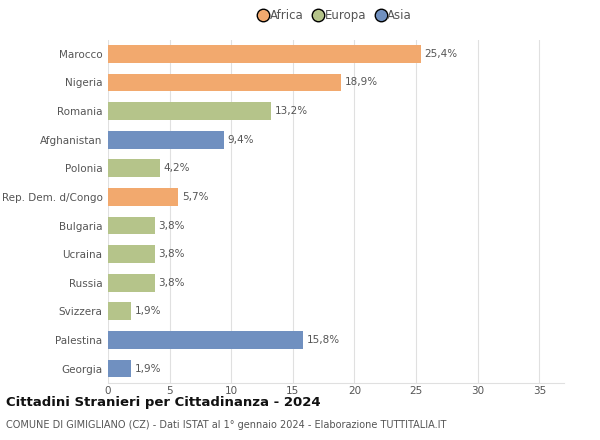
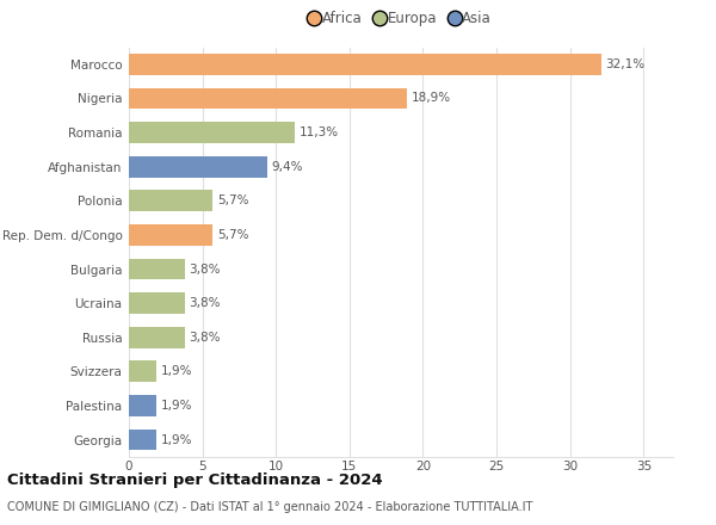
Marocco: 25,4% -> 32,1%
Romania: 13,2% -> 11,3%
Polonia: 4,2% -> 5,7%
Palestina: 15,8% -> 1,9%
